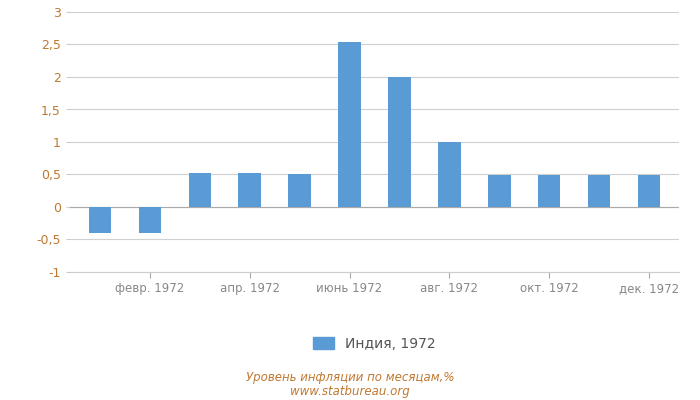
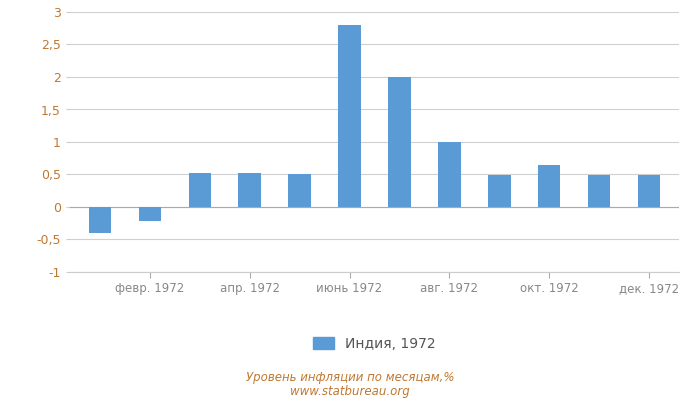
февр. 1972: -0,40 -> -0,22
июнь 1972: 2,54 -> 2,80
окт. 1972: 0,49 -> 0,64
